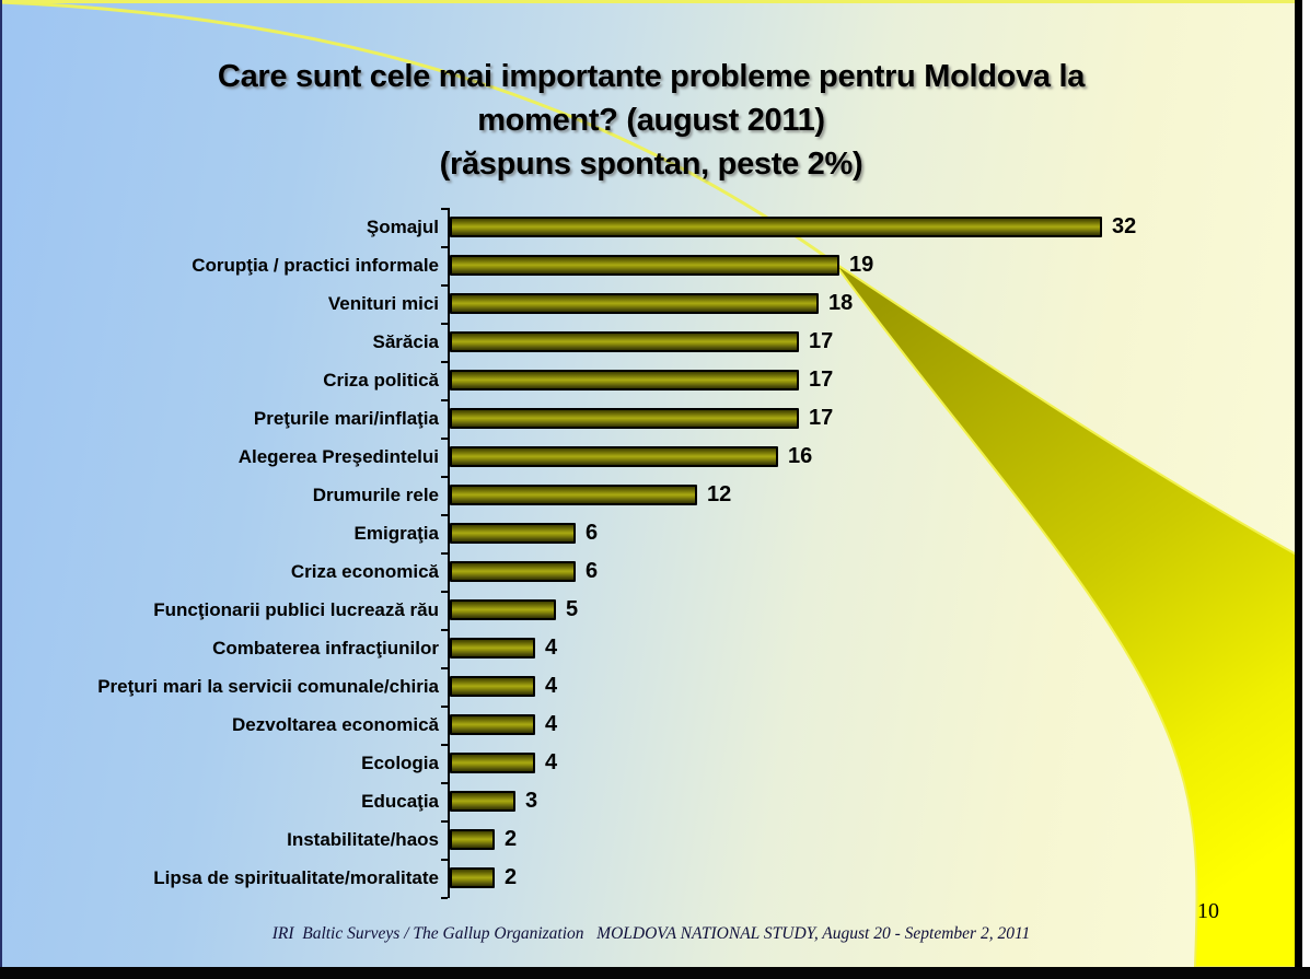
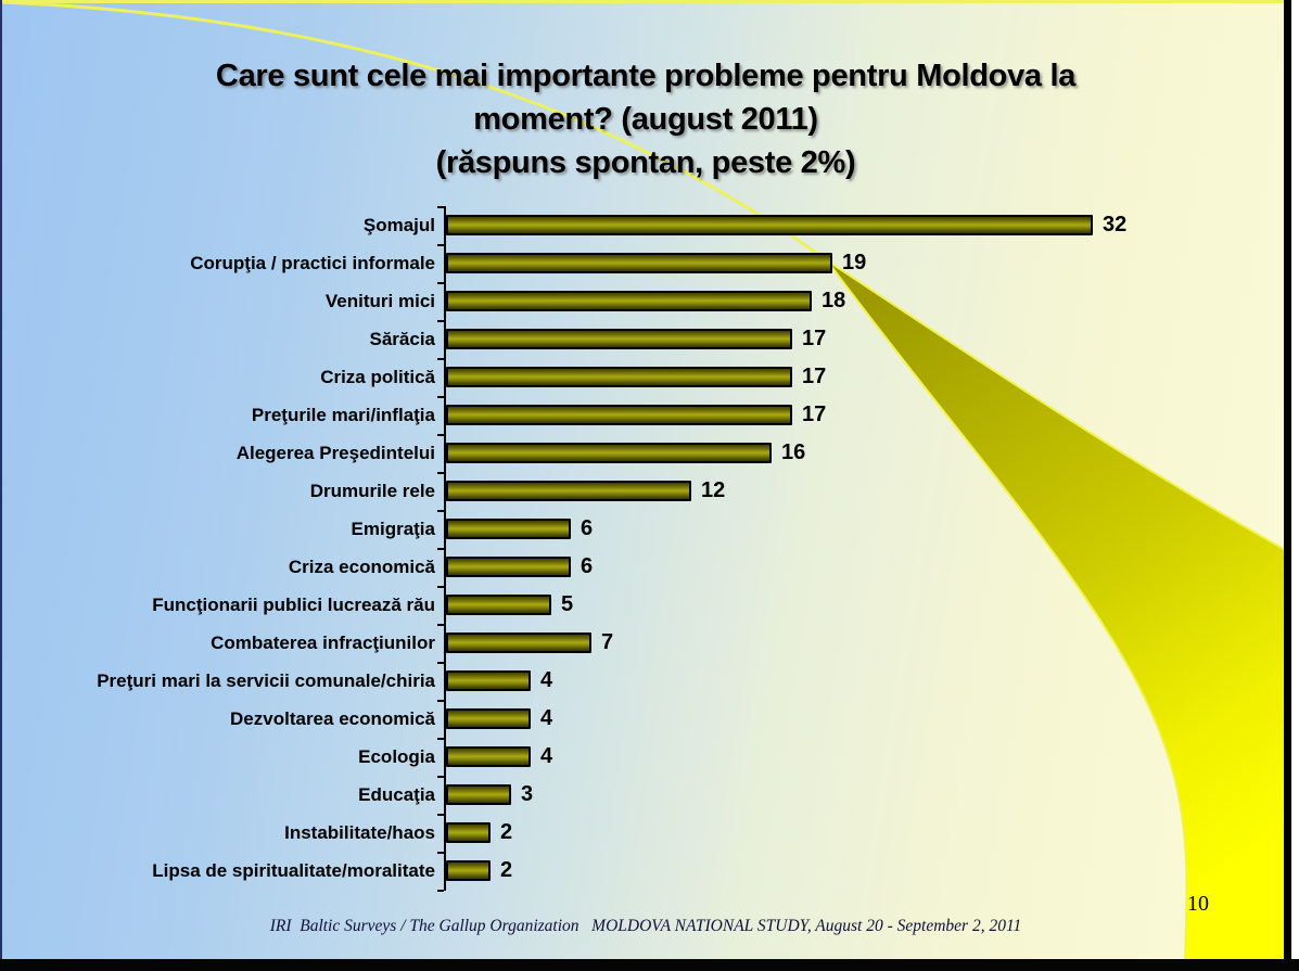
Combaterea infracţiunilor: 4 -> 7
